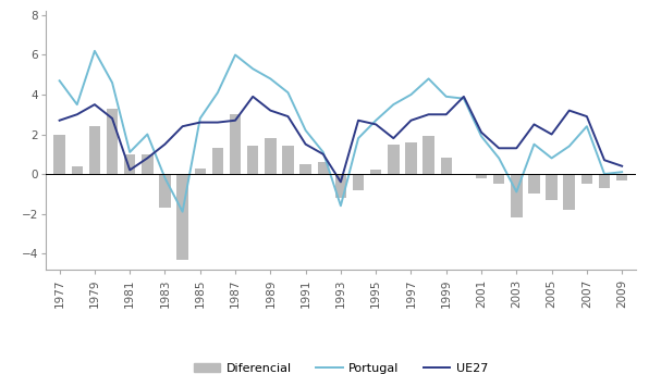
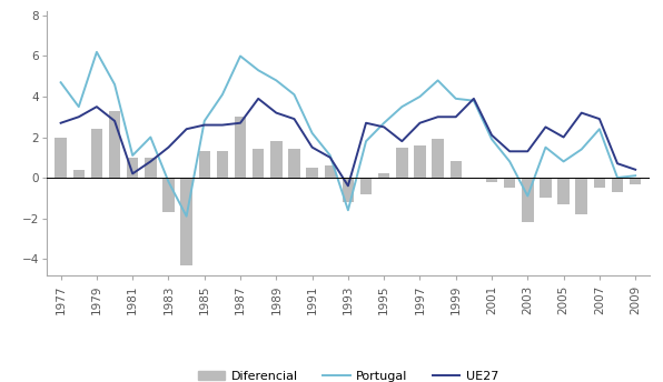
Diferencial/1985: 0.3 -> 1.3
